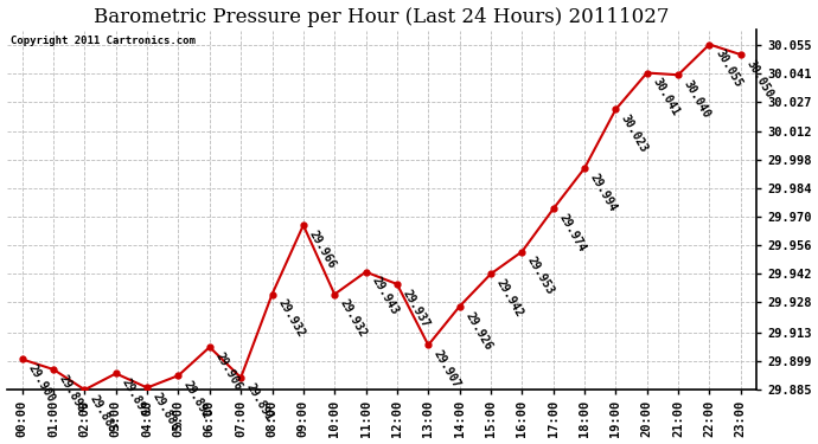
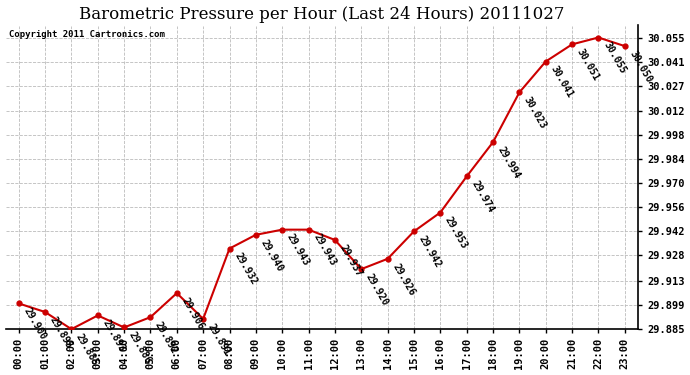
09:00: 29.966 -> 29.940
10:00: 29.932 -> 29.943
13:00: 29.907 -> 29.920
21:00: 30.040 -> 30.051
